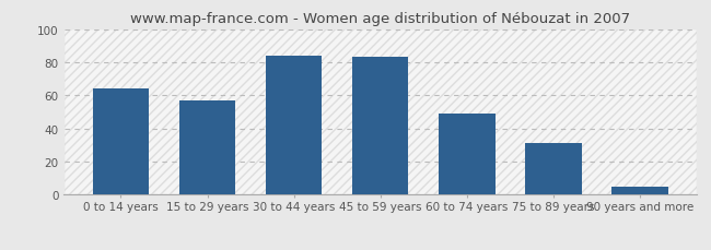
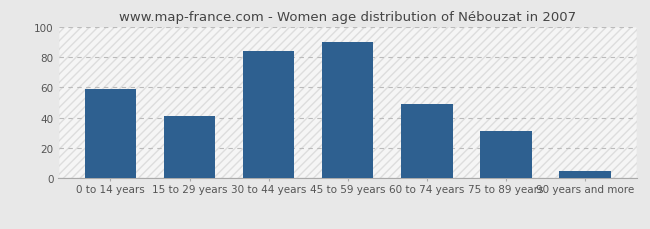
0 to 14 years: 64 -> 59
15 to 29 years: 57 -> 41
45 to 59 years: 83 -> 90
